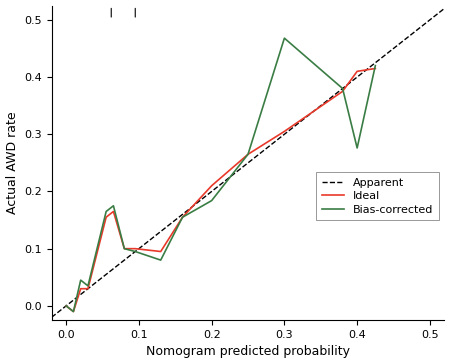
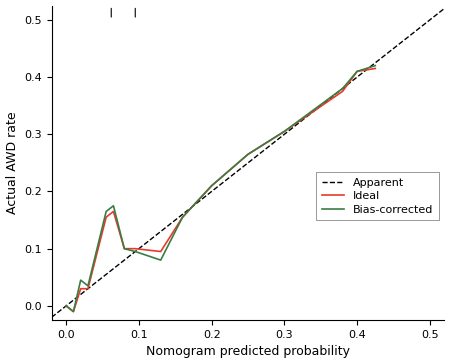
Bias-corrected/0.2: 0.184 -> 0.210
Bias-corrected/0.3: 0.468 -> 0.305
Bias-corrected/0.4: 0.276 -> 0.410
